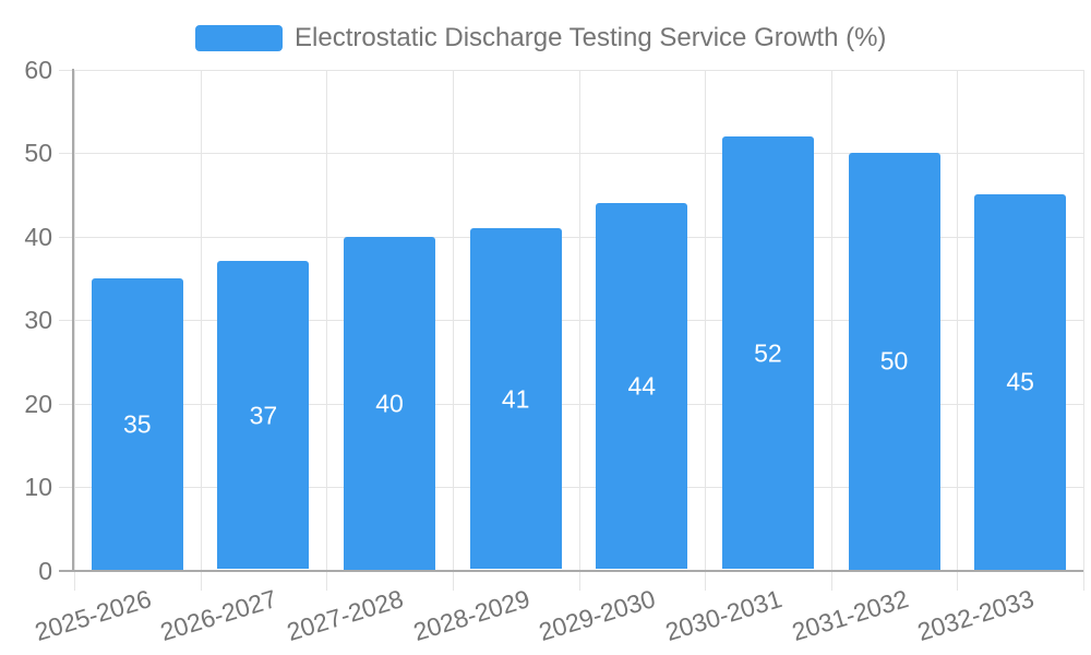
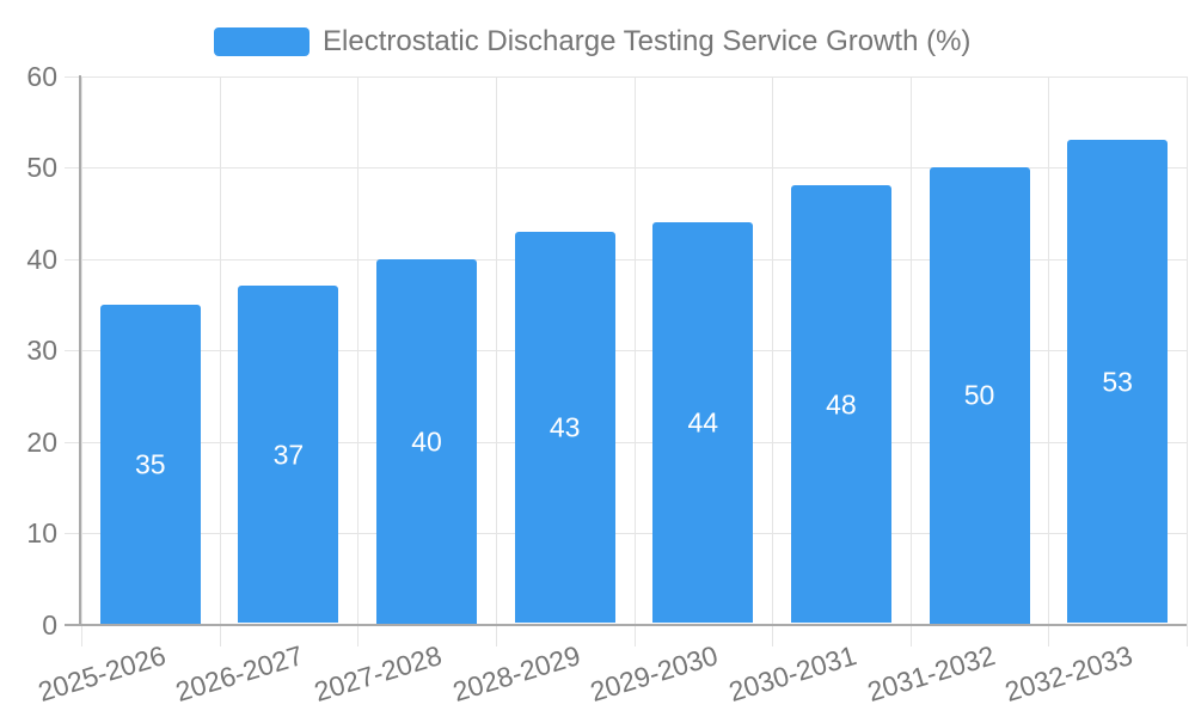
2028-2029: 41 -> 43
2030-2031: 52 -> 48
2032-2033: 45 -> 53
